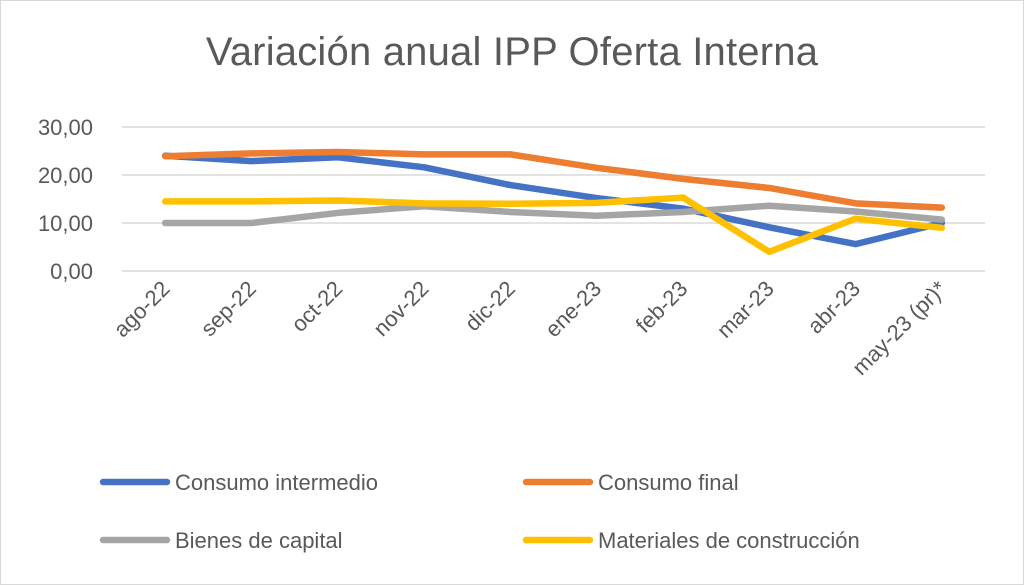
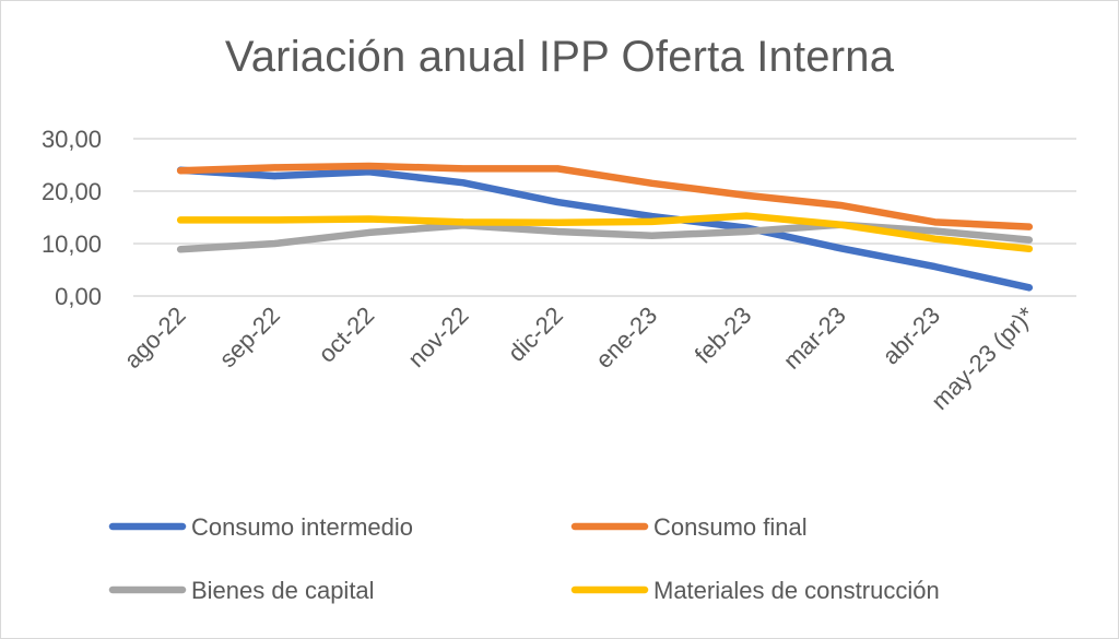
Bienes de capital/ago-22: 10 -> 9
Materiales de construcción/mar-23: 4 -> 14
Consumo intermedio/may-23 (pr)*: 10 -> 2
